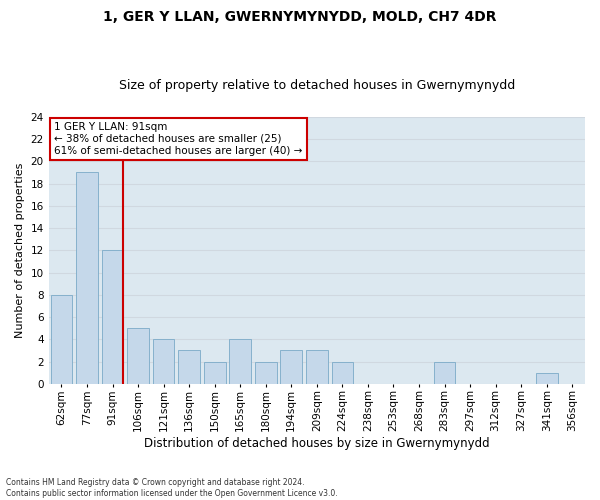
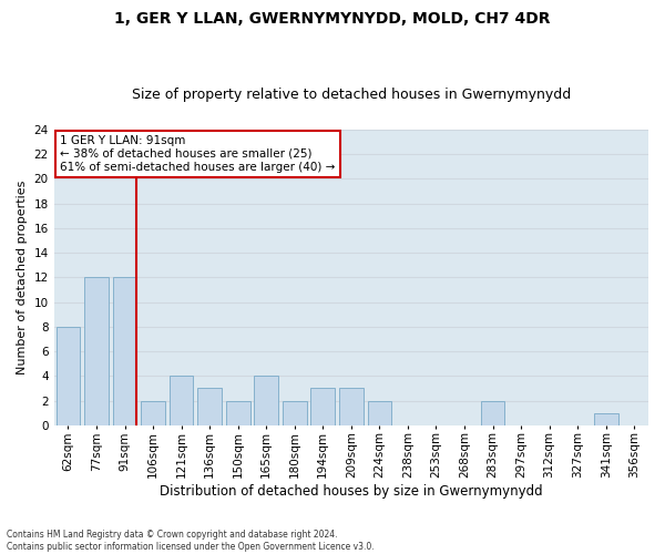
77sqm: 19 -> 12
106sqm: 5 -> 2
